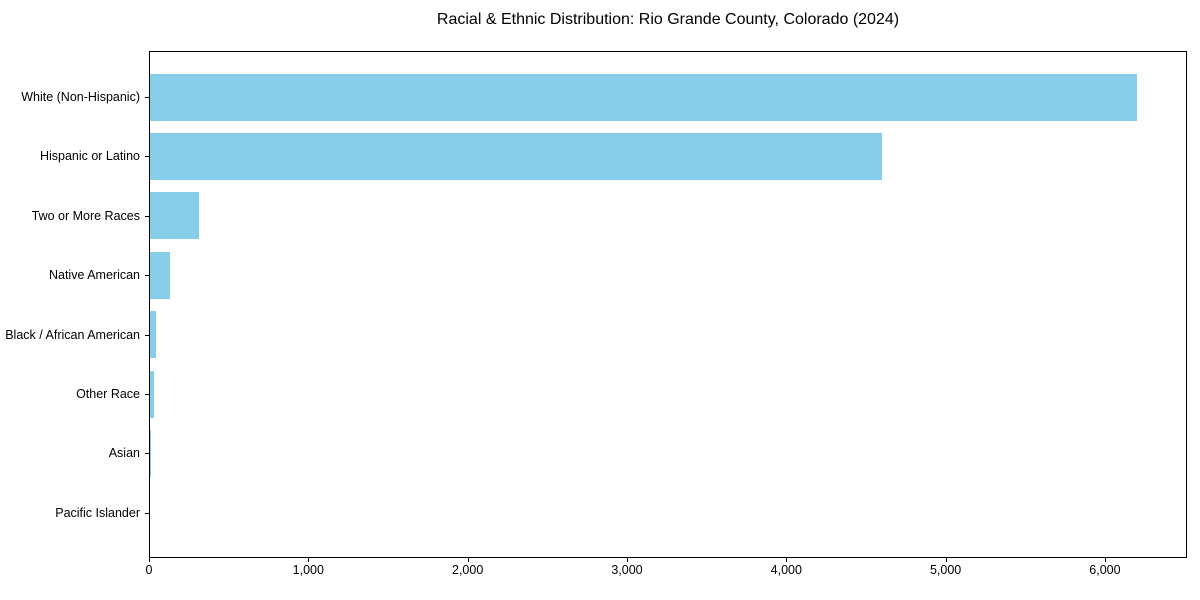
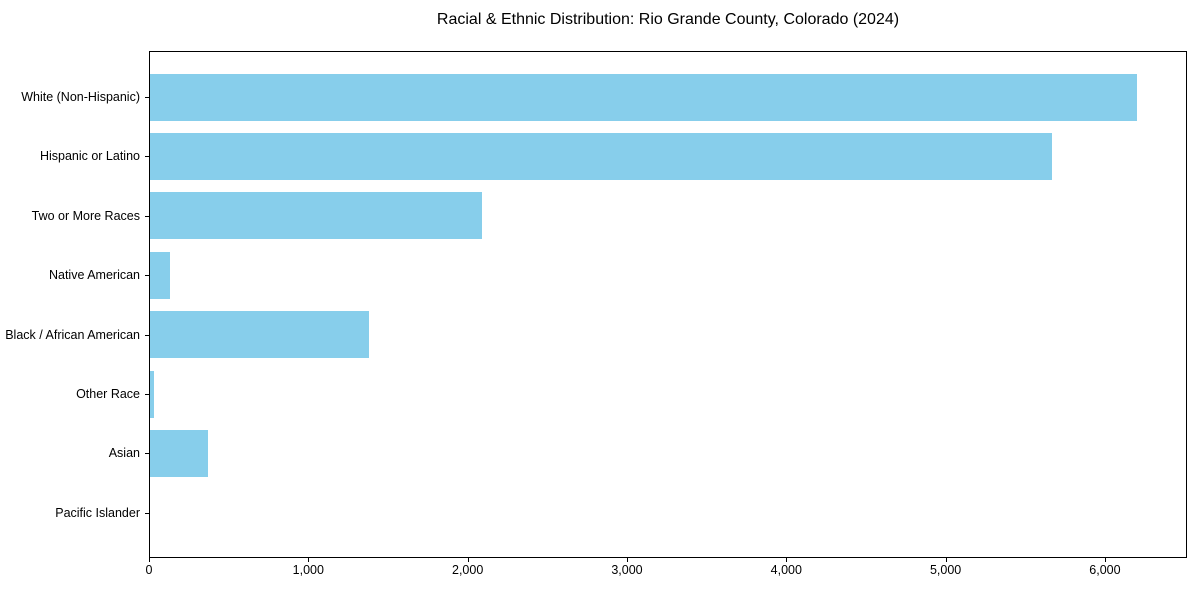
Hispanic or Latino: 4600 -> 5670
Two or More Races: 320 -> 2090
Black / African American: 40 -> 1380
Asian: 10 -> 370
